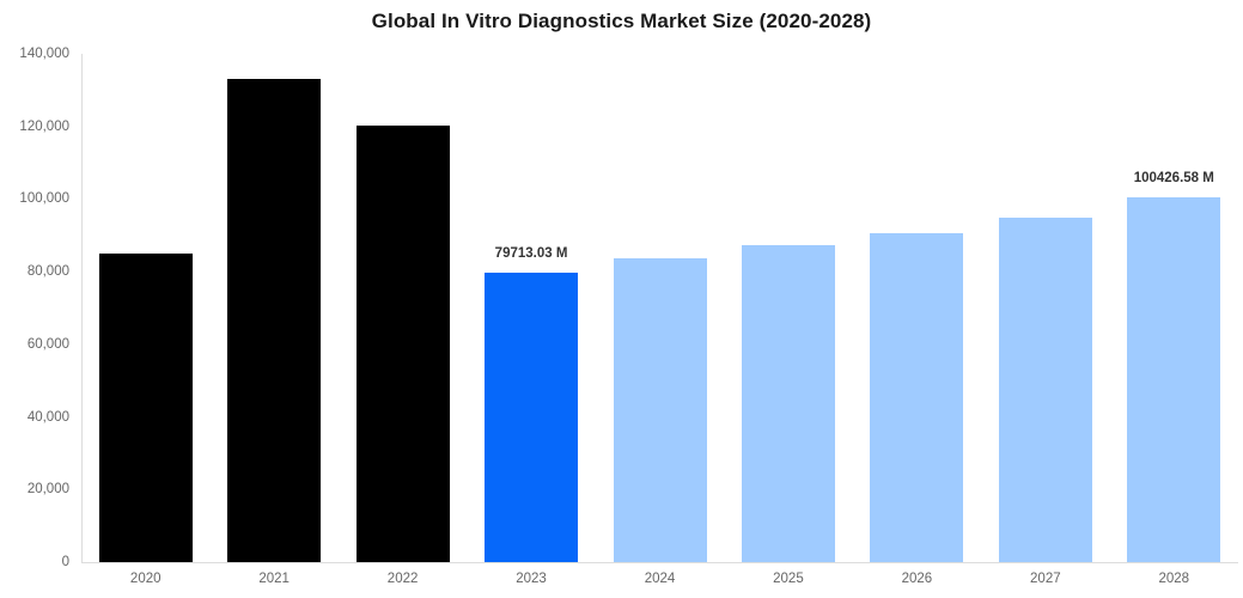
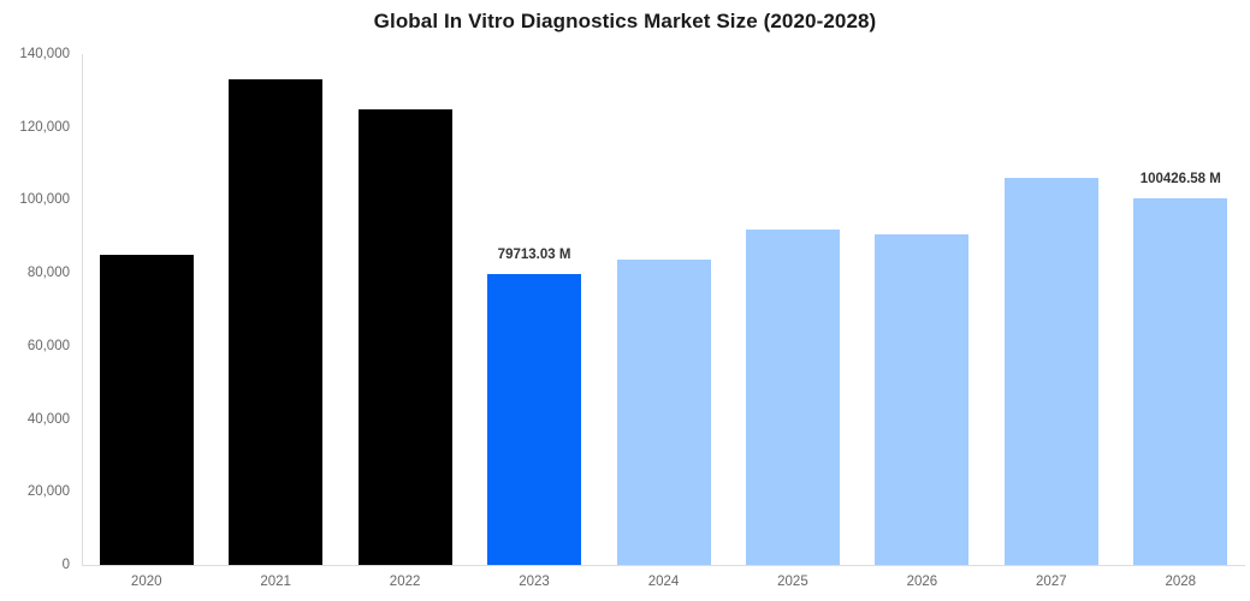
2022: 120000 -> 125000
2025: 87000 -> 92000
2027: 95000 -> 106000
